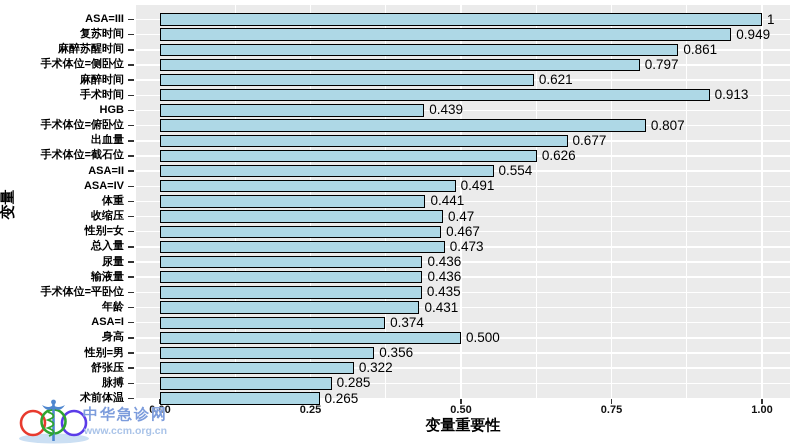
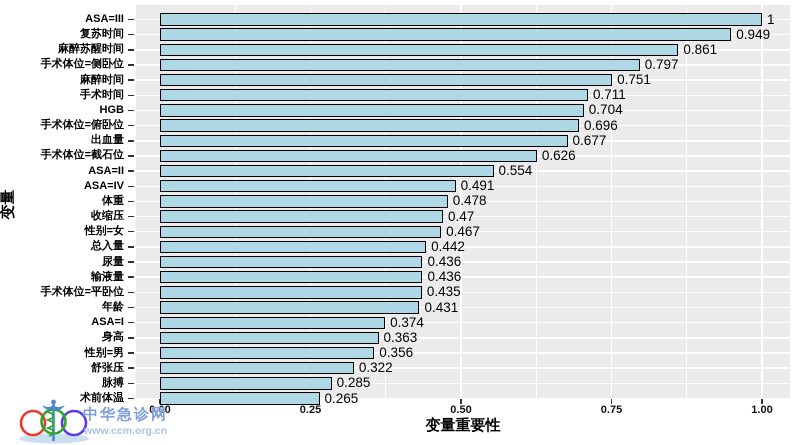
麻醉时间: 0.621 -> 0.751
手术时间: 0.913 -> 0.711
HGB: 0.439 -> 0.704
手术体位=俯卧位: 0.807 -> 0.696
体重: 0.441 -> 0.478
总入量: 0.473 -> 0.442
身高: 0.500 -> 0.363
